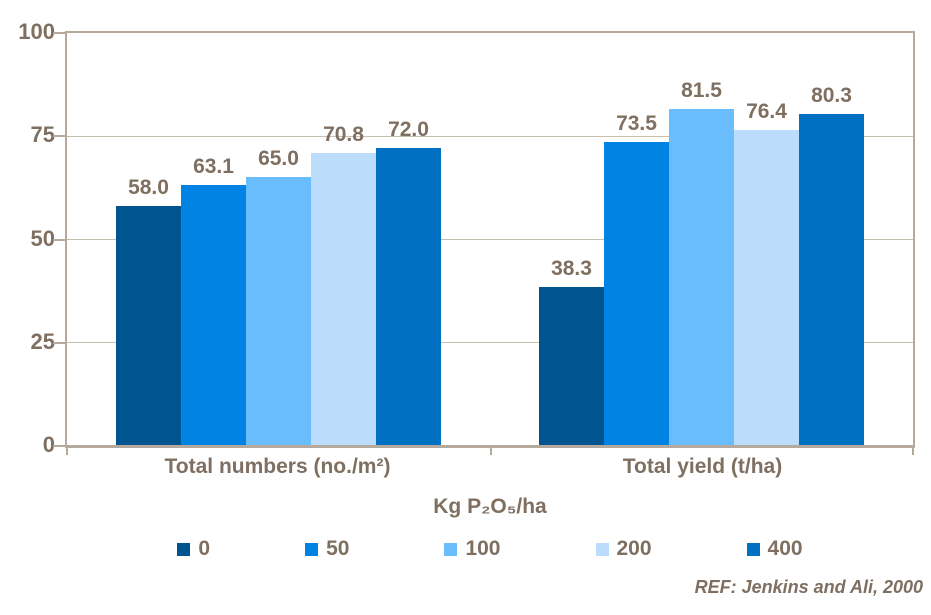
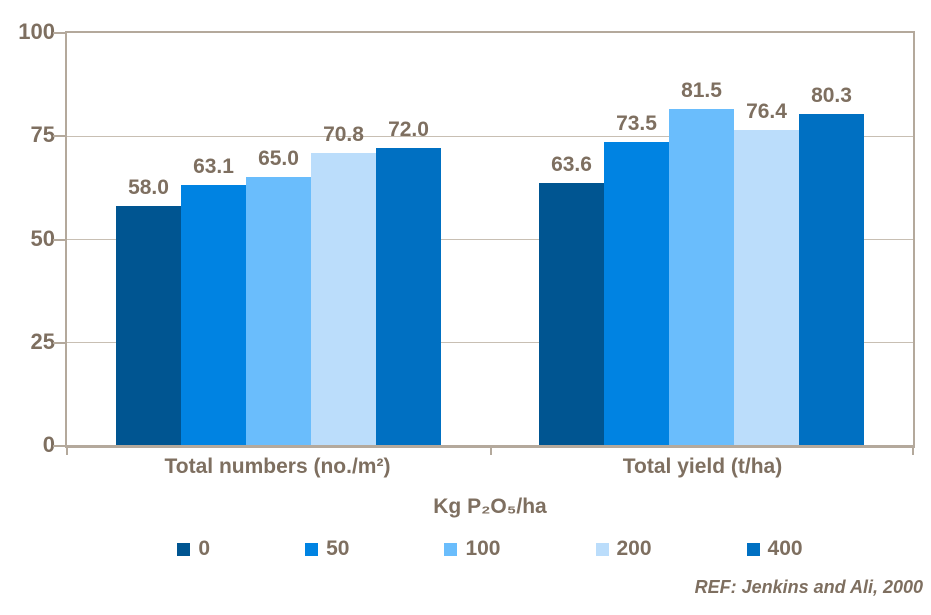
0/Total yield (t/ha): 38.3 -> 63.6
